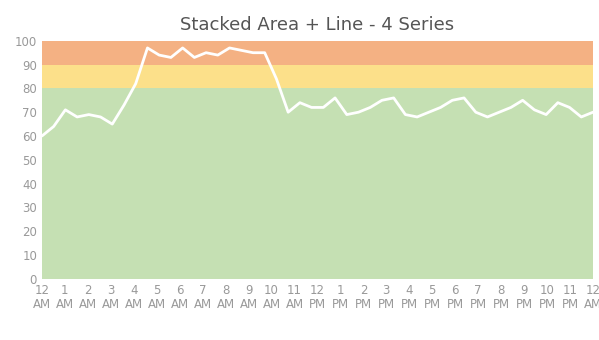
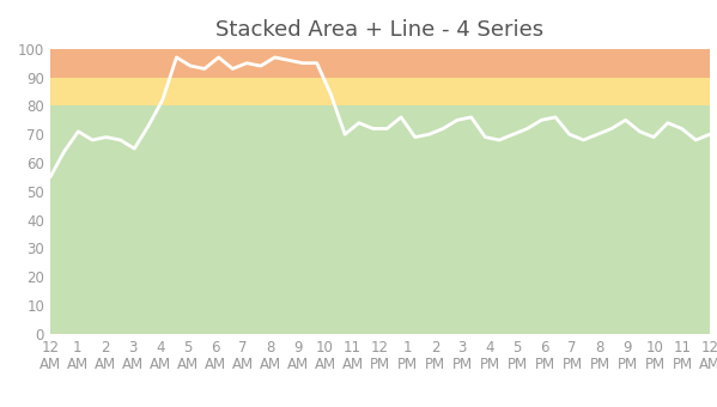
12 AM: 60 -> 55
